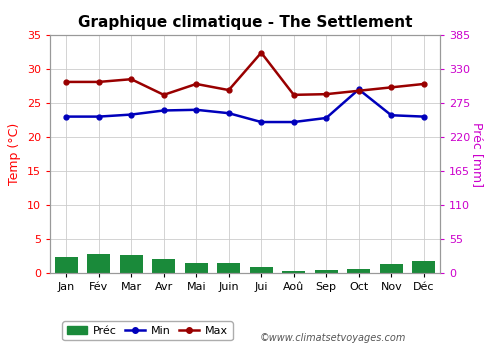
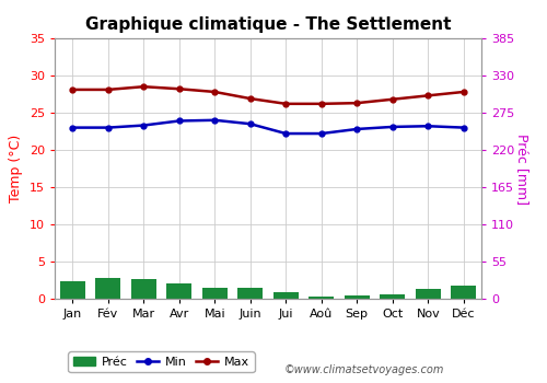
Max/Avr: 26.2 -> 28.2
Max/Jui: 32.4 -> 26.2
Min/Oct: 27.0 -> 23.1
